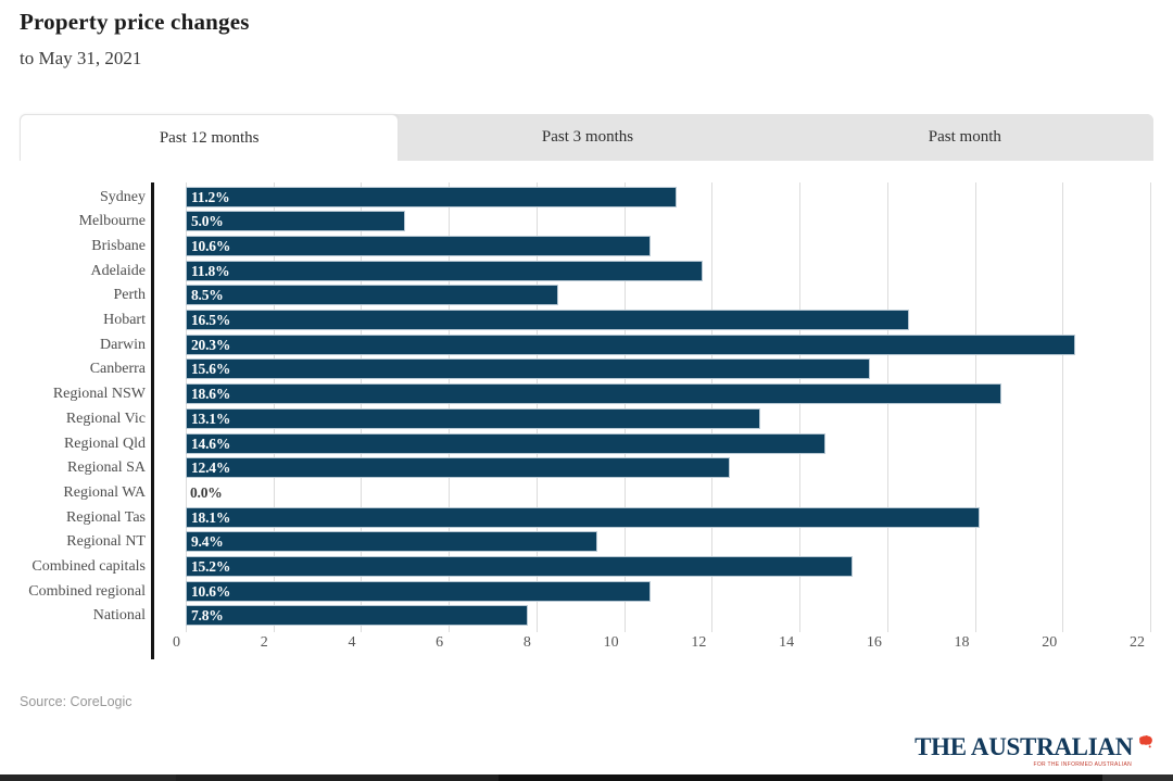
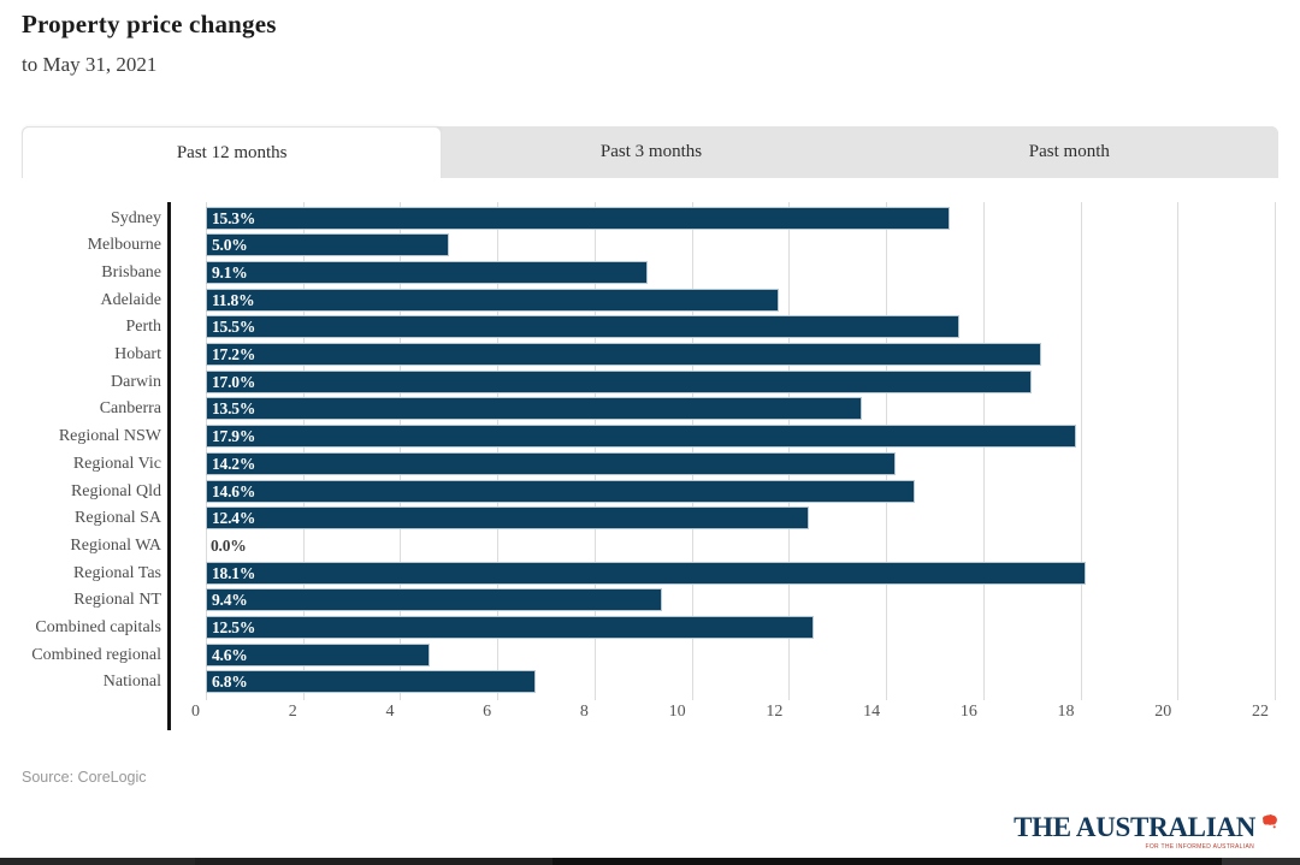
Sydney: 11.2% -> 15.3%
Brisbane: 10.6% -> 9.1%
Perth: 8.5% -> 15.5%
Hobart: 16.5% -> 17.2%
Darwin: 20.3% -> 17.0%
Canberra: 15.6% -> 13.5%
Regional NSW: 18.6% -> 17.9%
Regional Vic: 13.1% -> 14.2%
Combined capitals: 15.2% -> 12.5%
Combined regional: 10.6% -> 4.6%
National: 7.8% -> 6.8%
